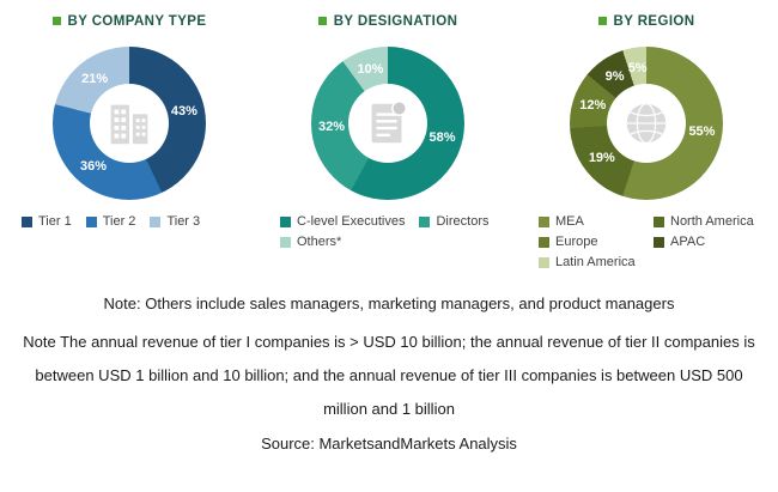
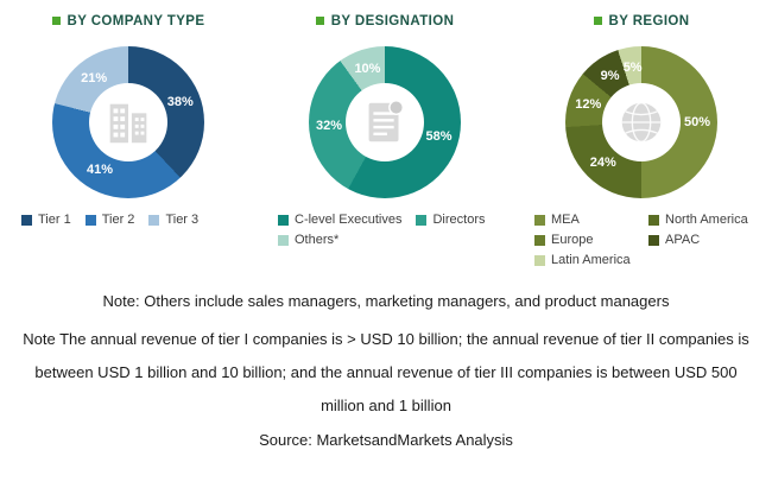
BY COMPANY TYPE/Tier 1: 43% -> 38%
BY COMPANY TYPE/Tier 2: 36% -> 41%
BY REGION/MEA: 55% -> 50%
BY REGION/North America: 19% -> 24%
